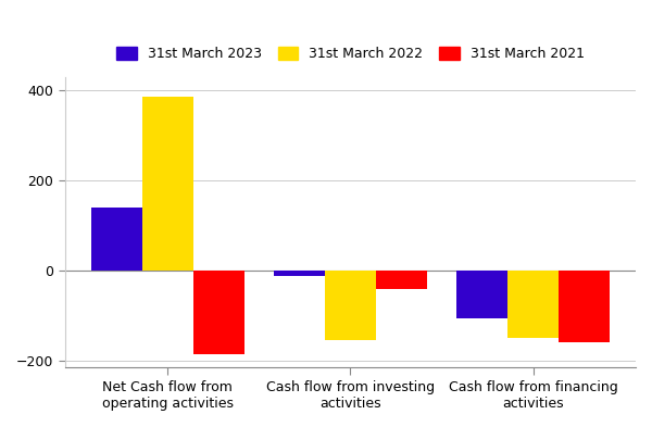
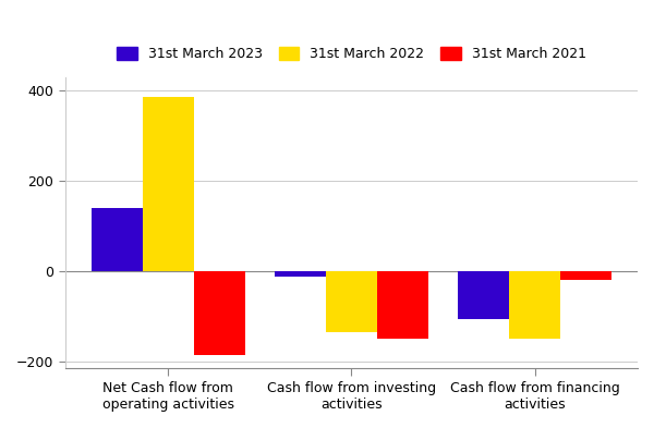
31st March 2022/Cash flow from investing activities: -155 -> -135
31st March 2021/Cash flow from investing activities: -40 -> -150
31st March 2021/Cash flow from financing activities: -158 -> -20
